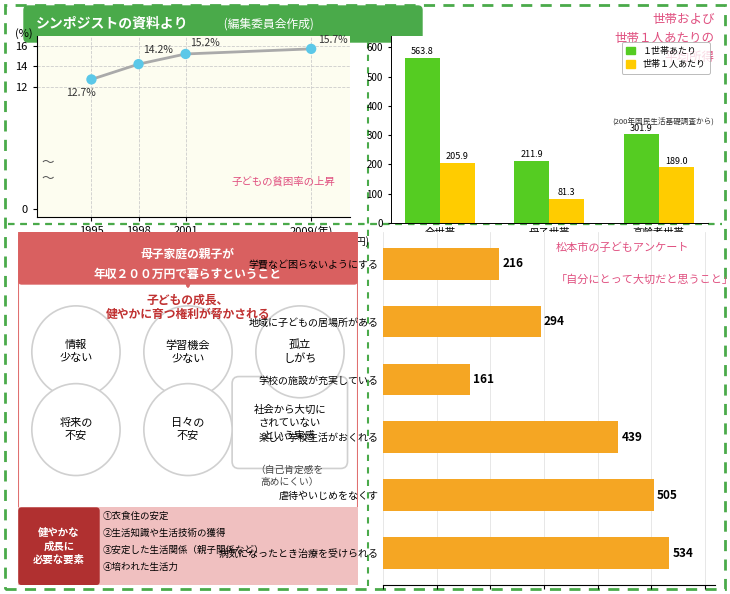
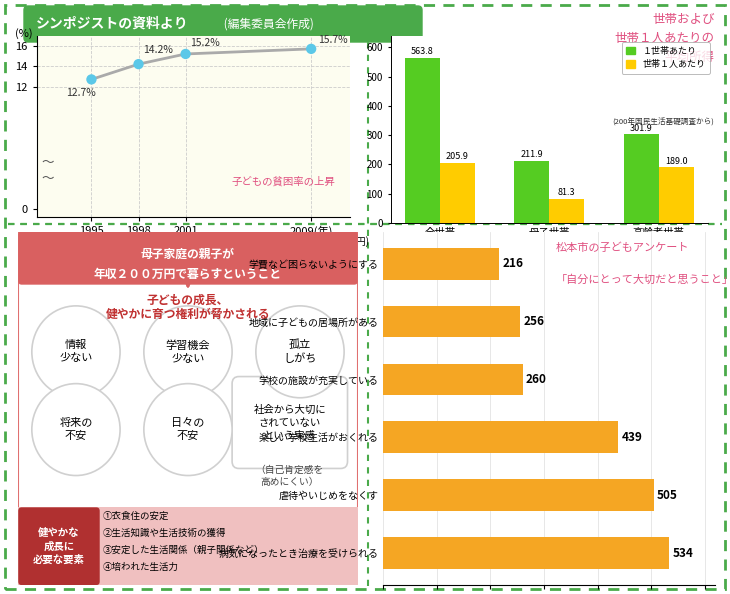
地域に子どもの居場所がある: 294 -> 256
学校の施設が充実している: 161 -> 260
